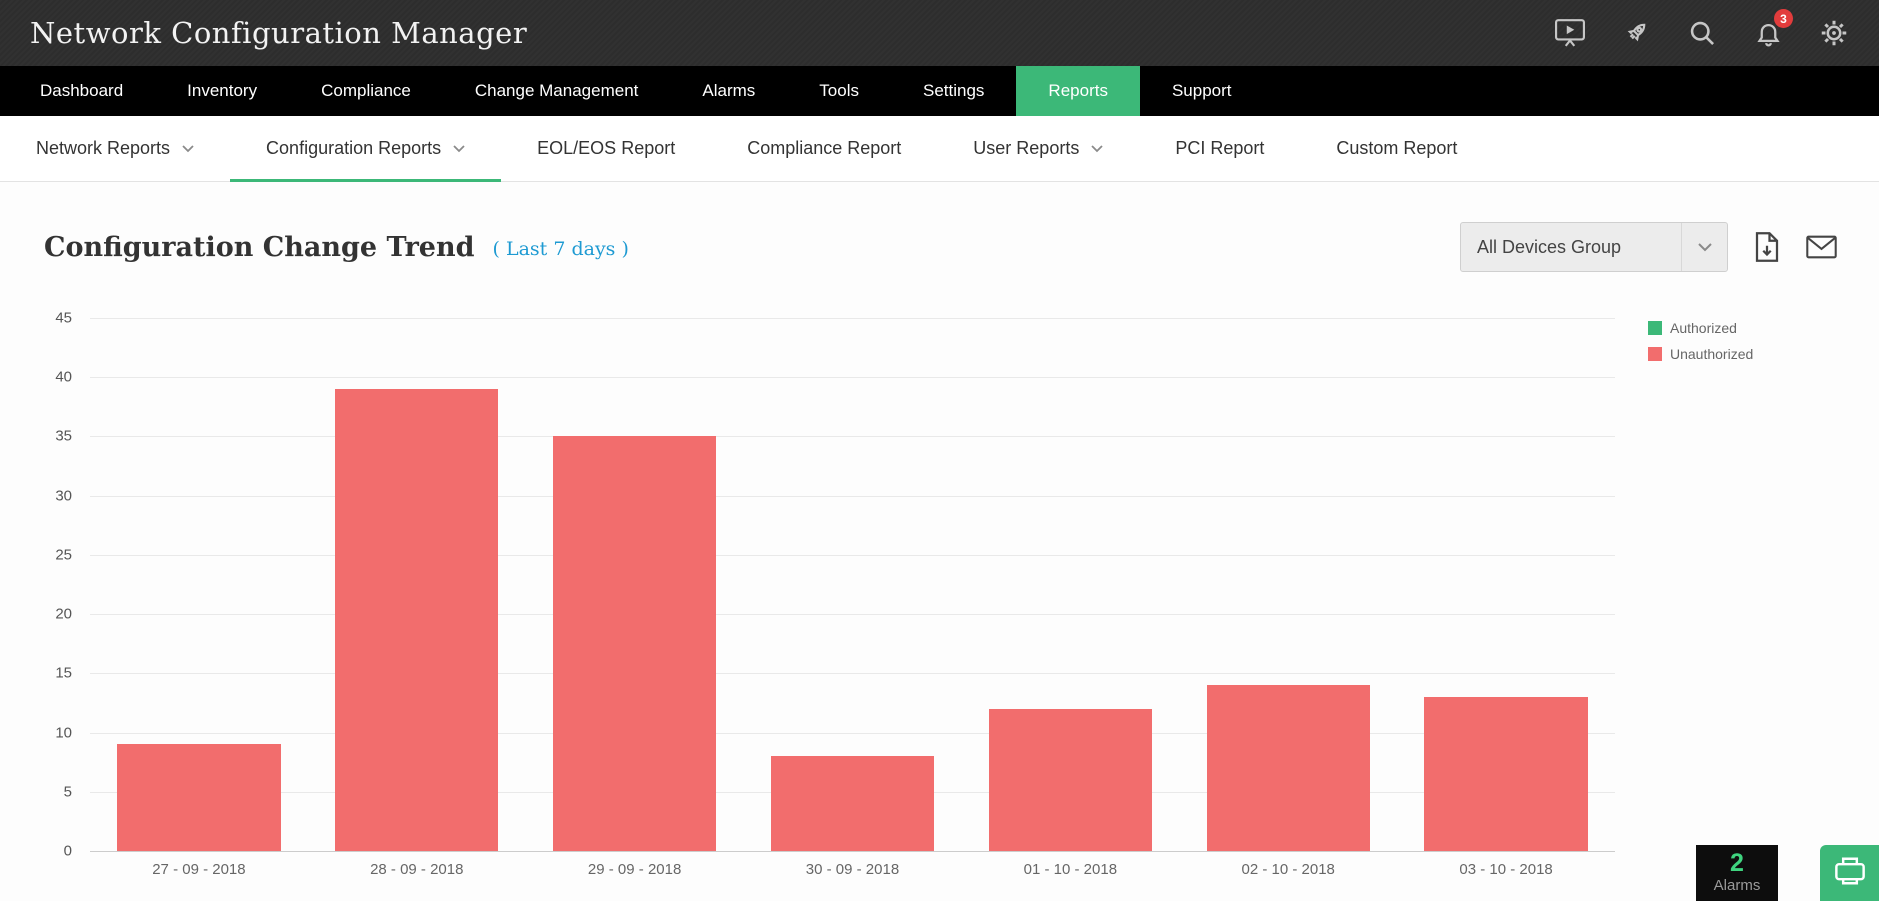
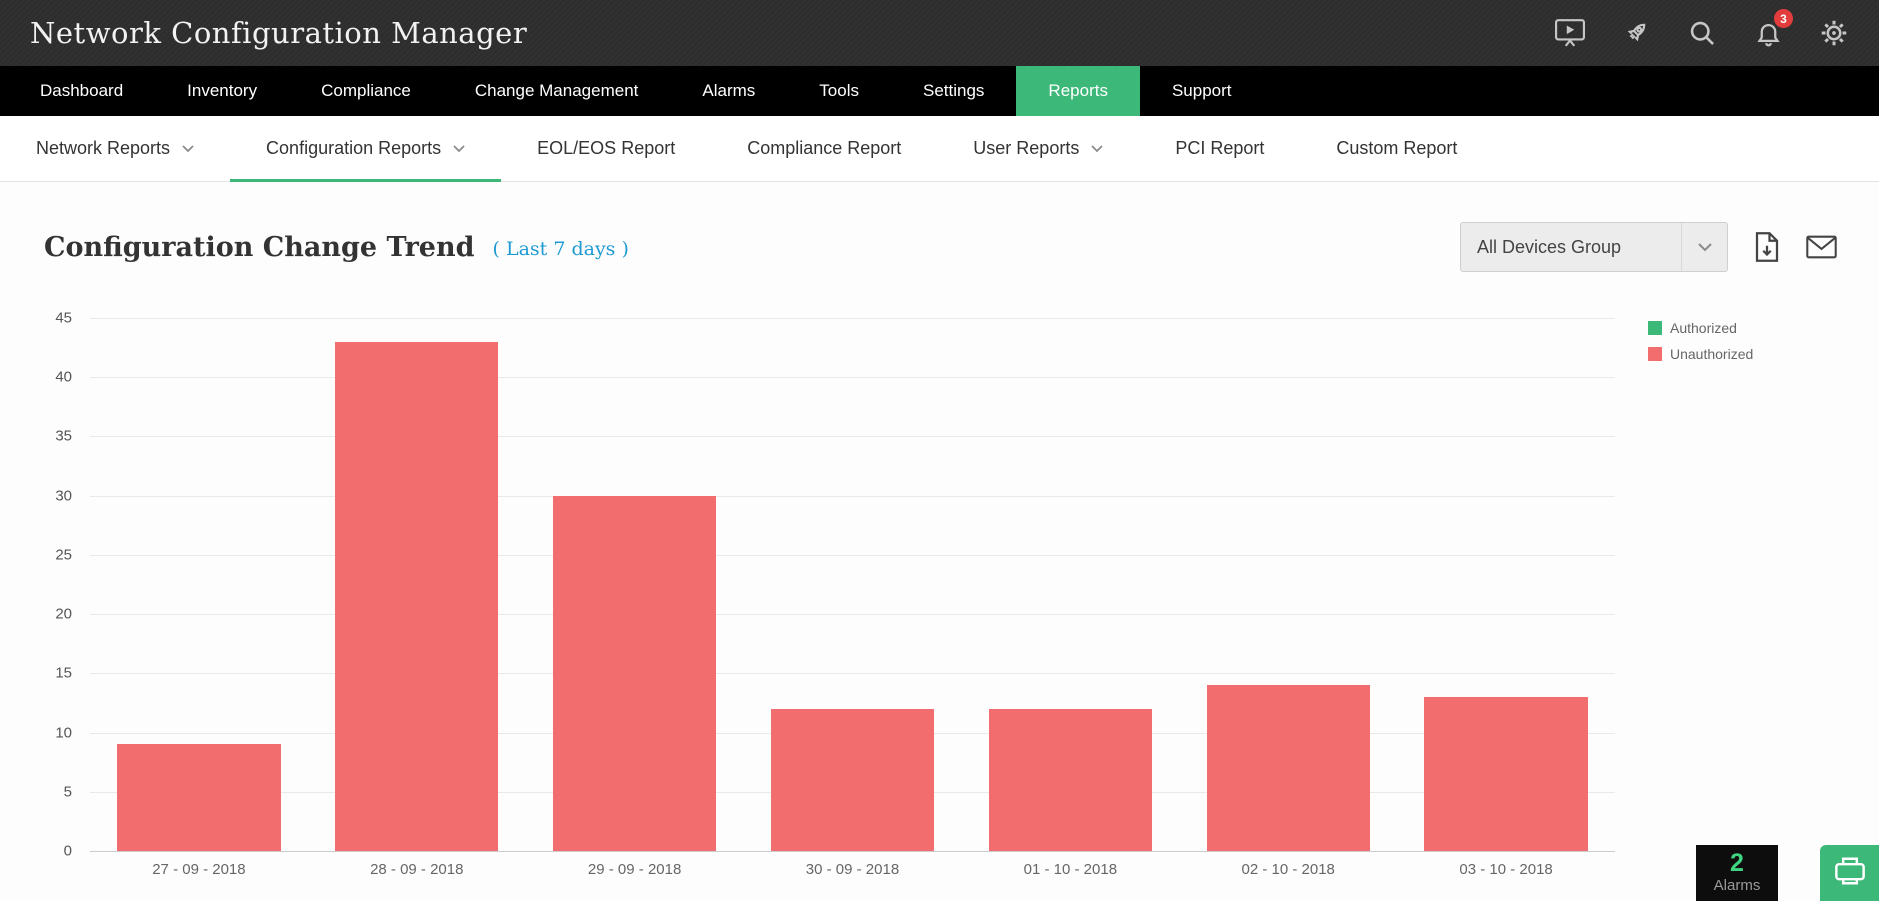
Unauthorized/28 - 09 - 2018: 39 -> 43
Unauthorized/29 - 09 - 2018: 35 -> 30
Unauthorized/30 - 09 - 2018: 8 -> 12
